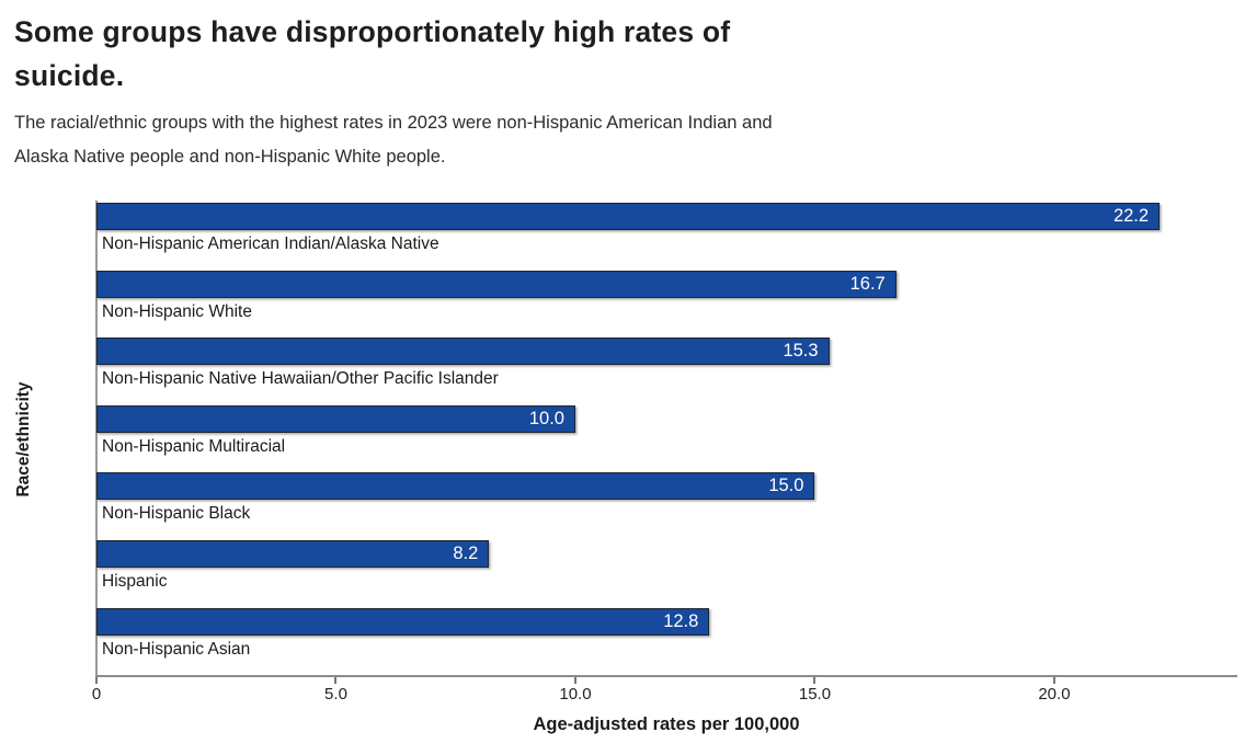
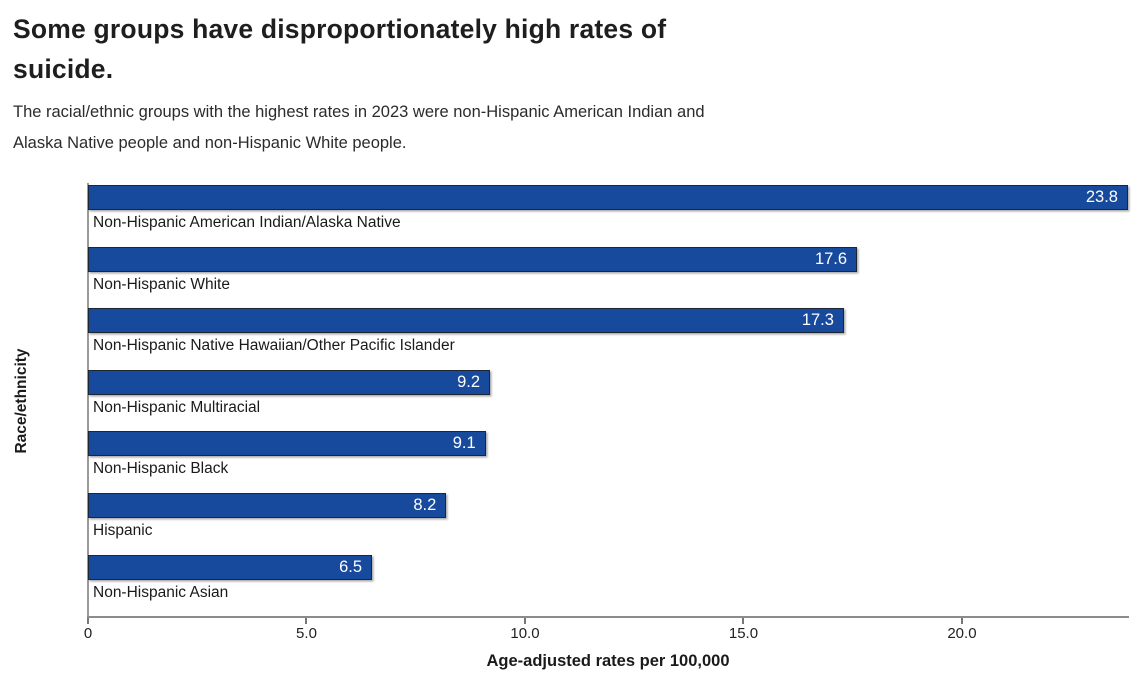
Non-Hispanic American Indian/Alaska Native: 22.2 -> 23.8
Non-Hispanic White: 16.7 -> 17.6
Non-Hispanic Native Hawaiian/Other Pacific Islander: 15.3 -> 17.3
Non-Hispanic Multiracial: 10.0 -> 9.2
Non-Hispanic Black: 15.0 -> 9.1
Non-Hispanic Asian: 12.8 -> 6.5
